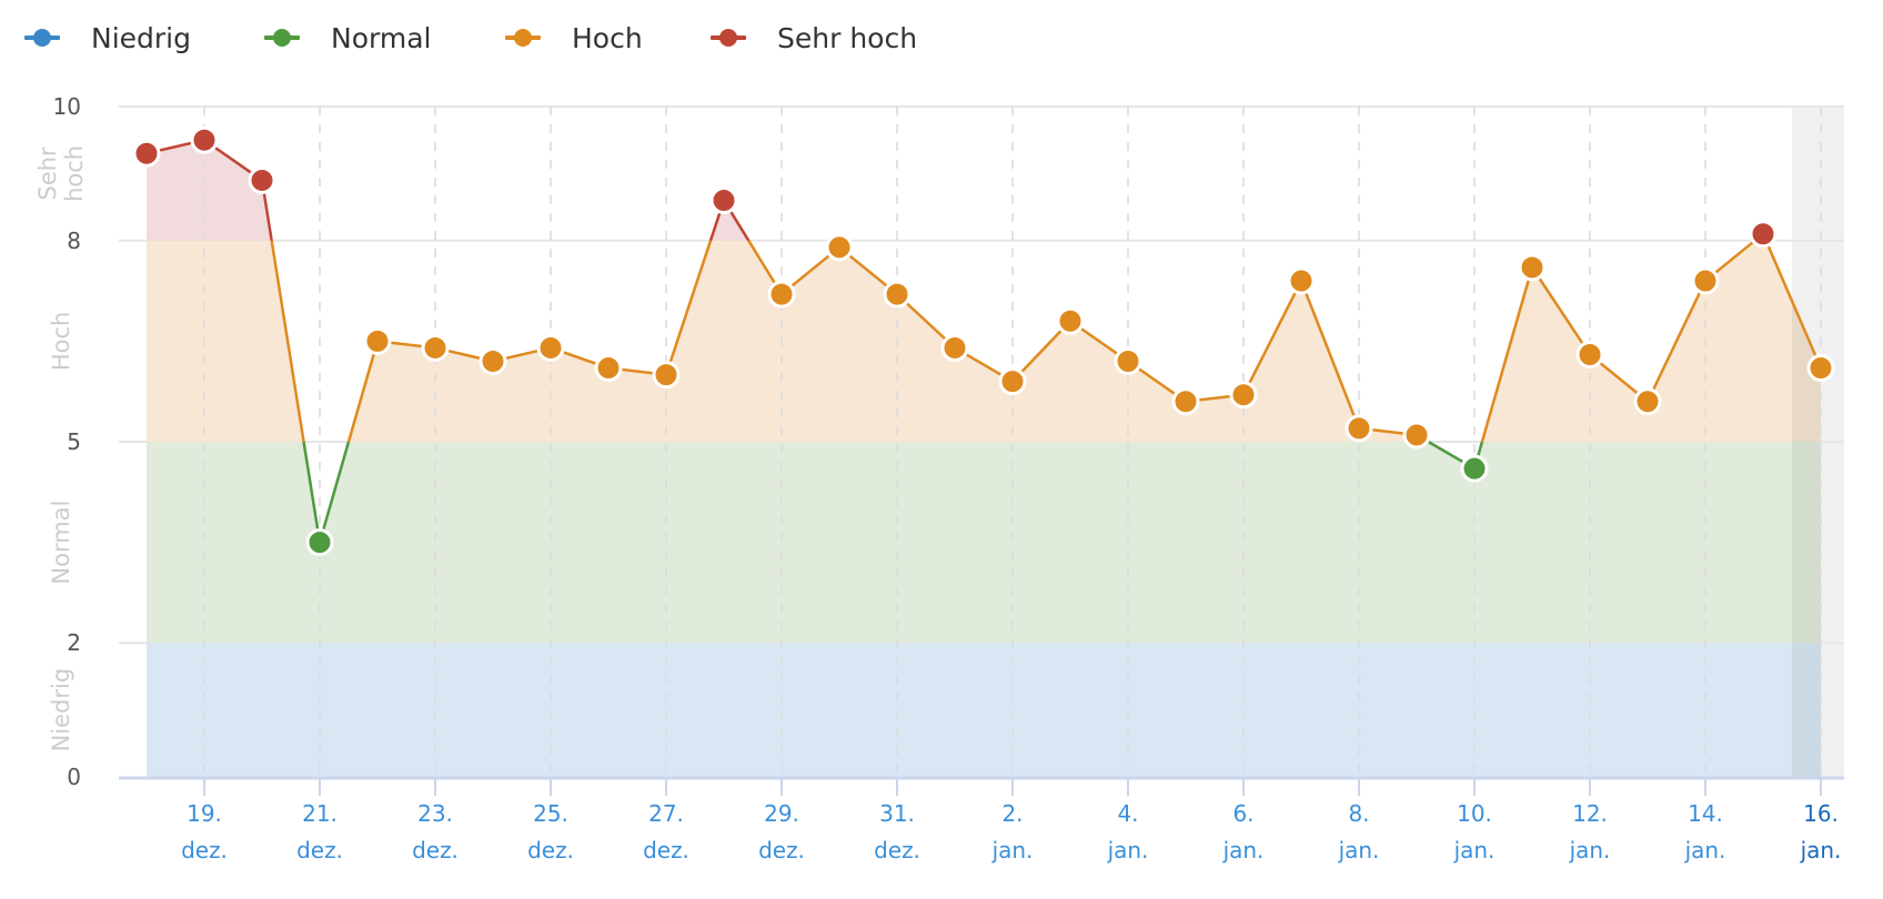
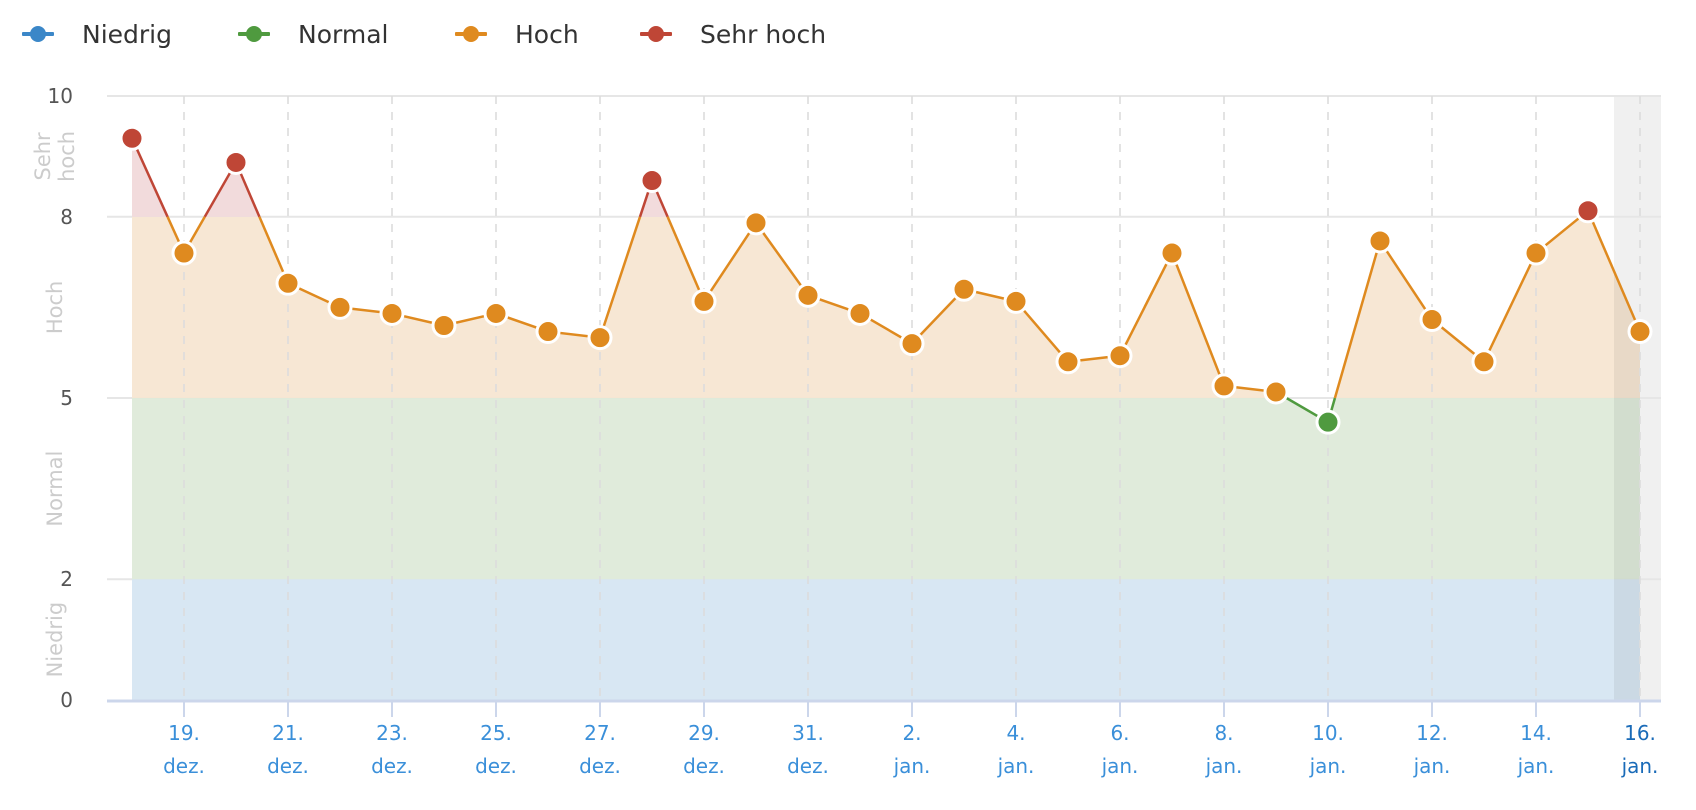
19. dez.: 9.5 -> 7.4
21. dez.: 3.5 -> 6.9
29. dez.: 7.2 -> 6.6
31. dez.: 7.2 -> 6.7
4. jan.: 6.2 -> 6.6
